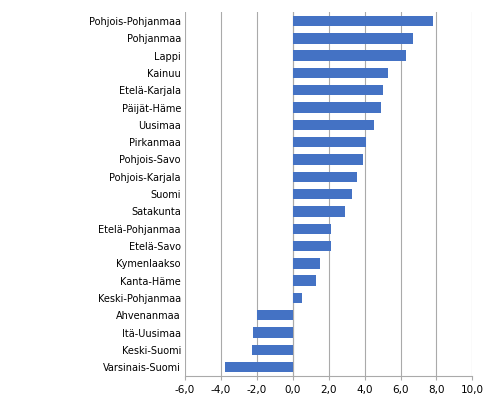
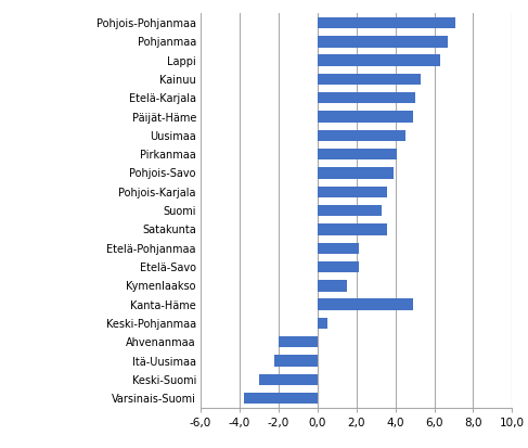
Pohjois-Pohjanmaa: 7,8 -> 7,1
Satakunta: 2,9 -> 3,6
Kanta-Häme: 1,3 -> 4,9
Keski-Suomi: -2,3 -> -3,0
